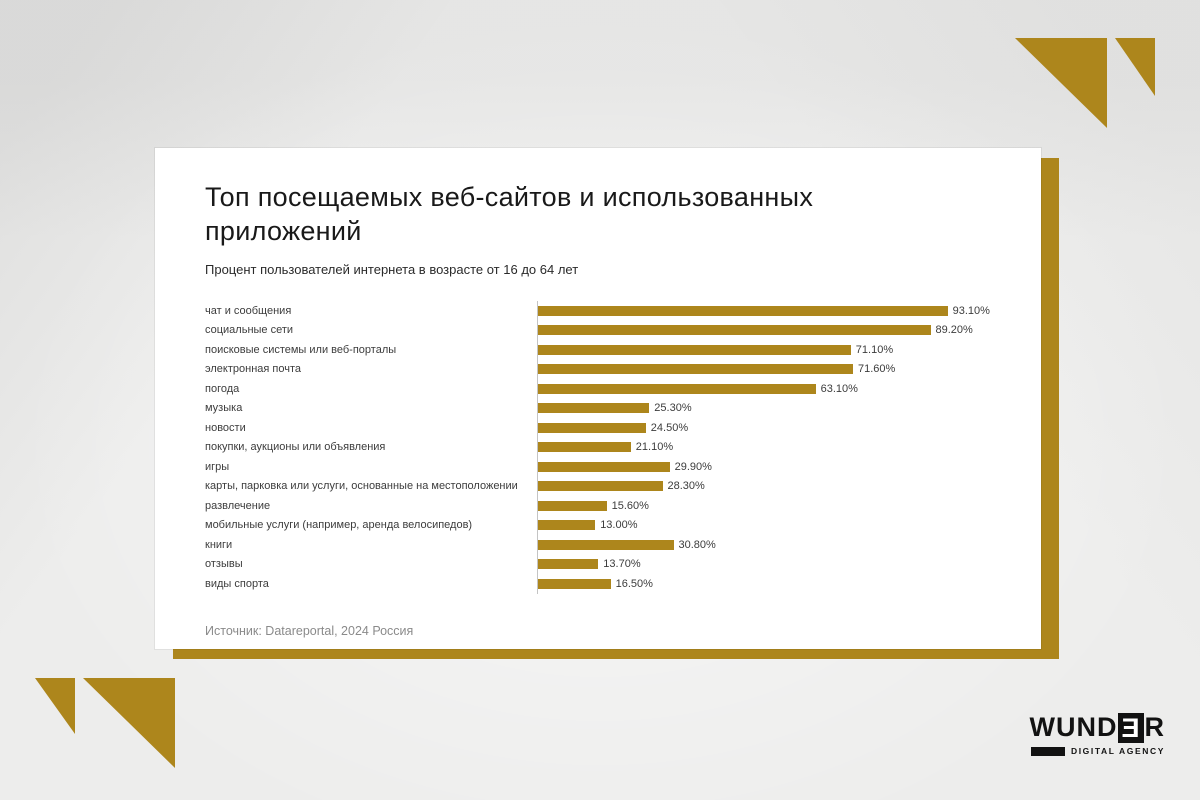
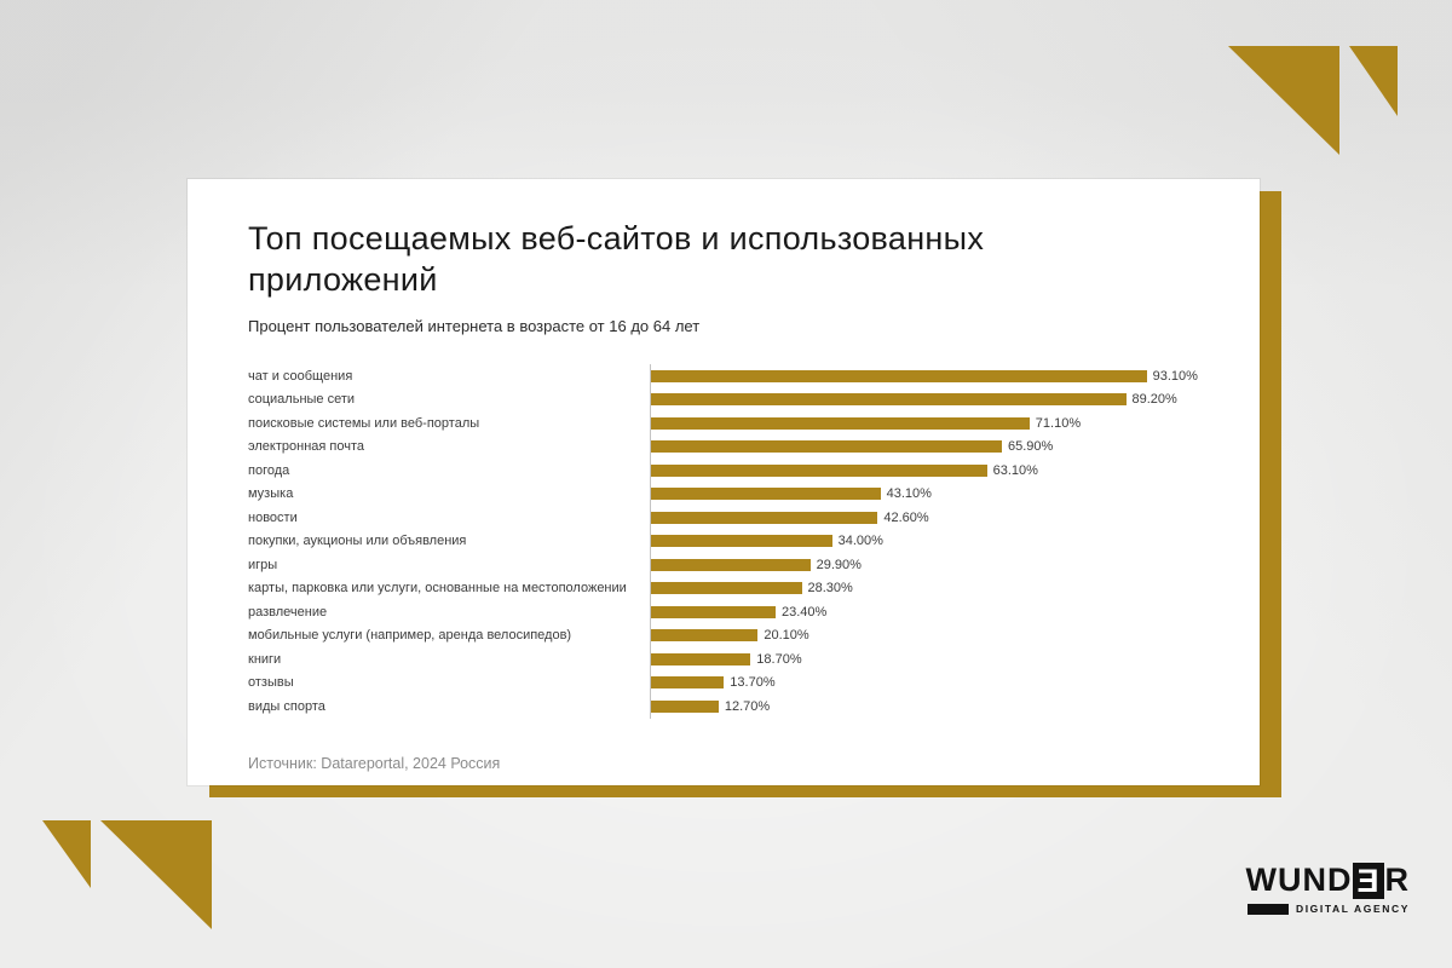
электронная почта: 71.60% -> 65.90%
музыка: 25.30% -> 43.10%
новости: 24.50% -> 42.60%
покупки, аукционы или объявления: 21.10% -> 34.00%
развлечение: 15.60% -> 23.40%
мобильные услуги (например, аренда велосипедов): 13.00% -> 20.10%
книги: 30.80% -> 18.70%
виды спорта: 16.50% -> 12.70%
